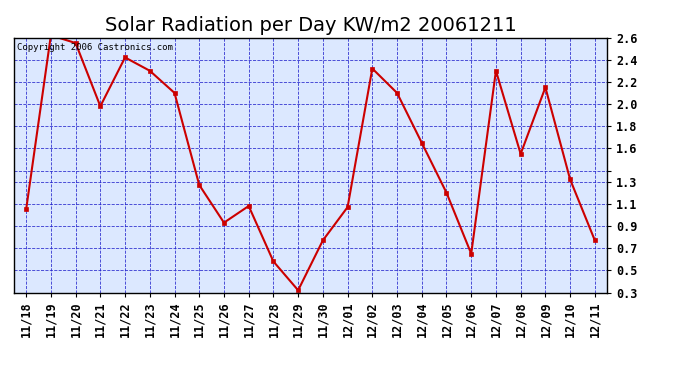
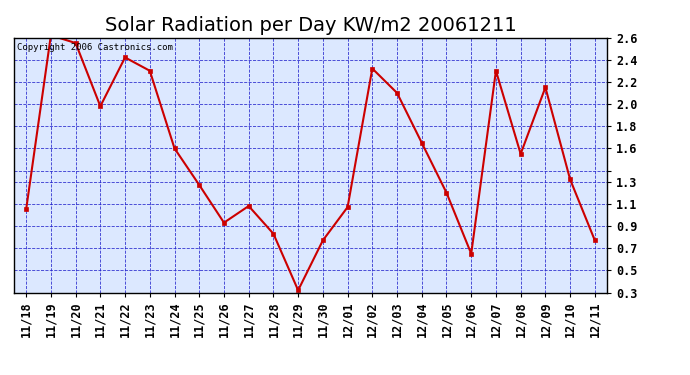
11/24: 2.10 -> 1.60
11/28: 0.58 -> 0.83
